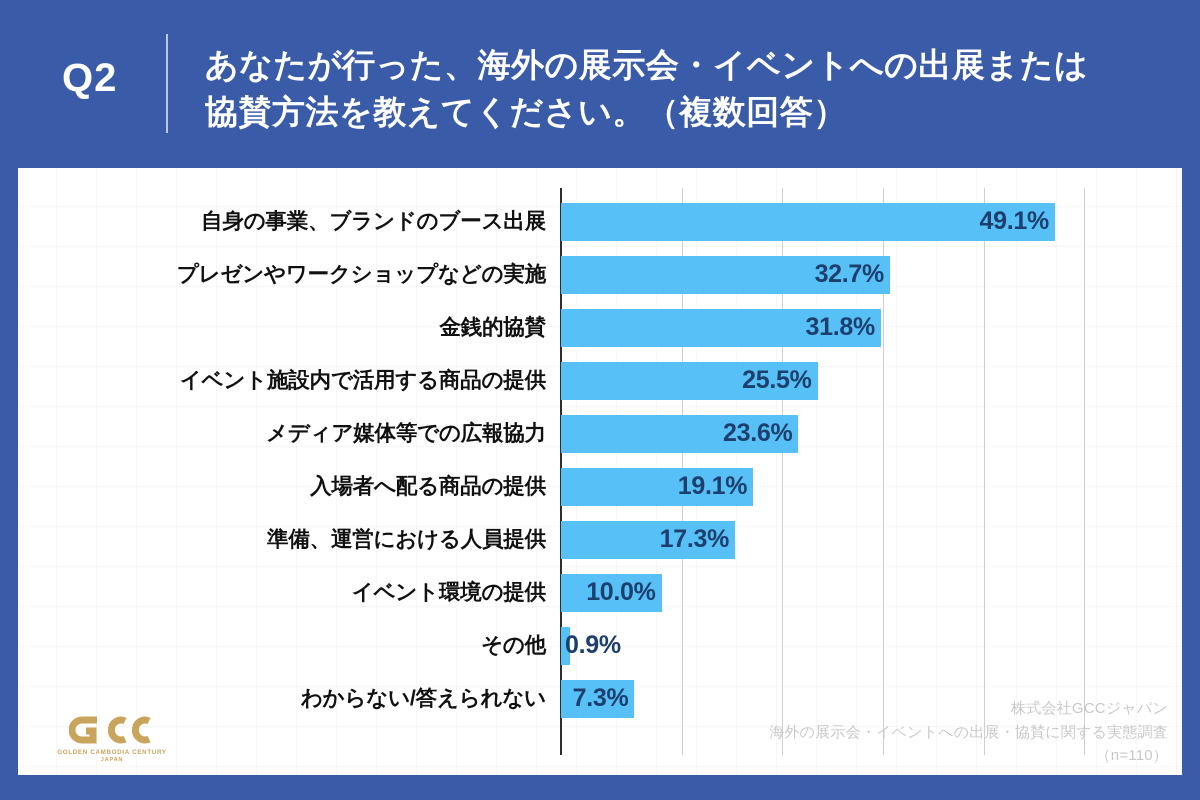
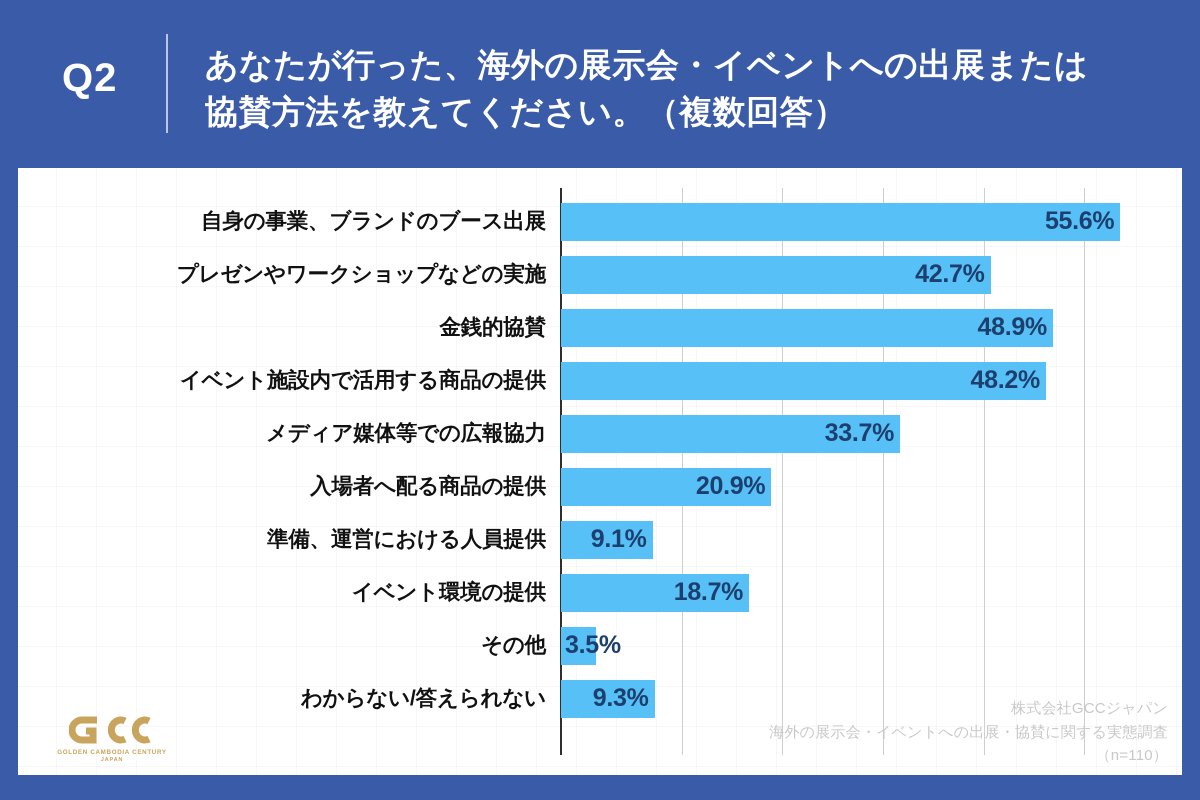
自身の事業、ブランドのブース出展: 49.1% -> 55.6%
プレゼンやワークショップなどの実施: 32.7% -> 42.7%
金銭的協賛: 31.8% -> 48.9%
イベント施設内で活用する商品の提供: 25.5% -> 48.2%
メディア媒体等での広報協力: 23.6% -> 33.7%
入場者へ配る商品の提供: 19.1% -> 20.9%
準備、運営における人員提供: 17.3% -> 9.1%
イベント環境の提供: 10.0% -> 18.7%
その他: 0.9% -> 3.5%
わからない/答えられない: 7.3% -> 9.3%
